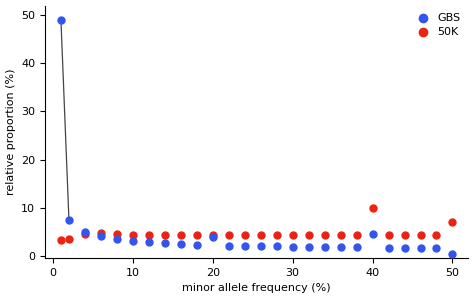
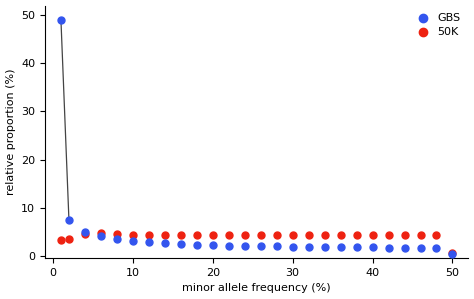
GBS/20: 4.0 -> 2.2
GBS/40: 4.5 -> 1.8
50K/40: 10.0 -> 4.3
50K/50: 7.0 -> 0.5
